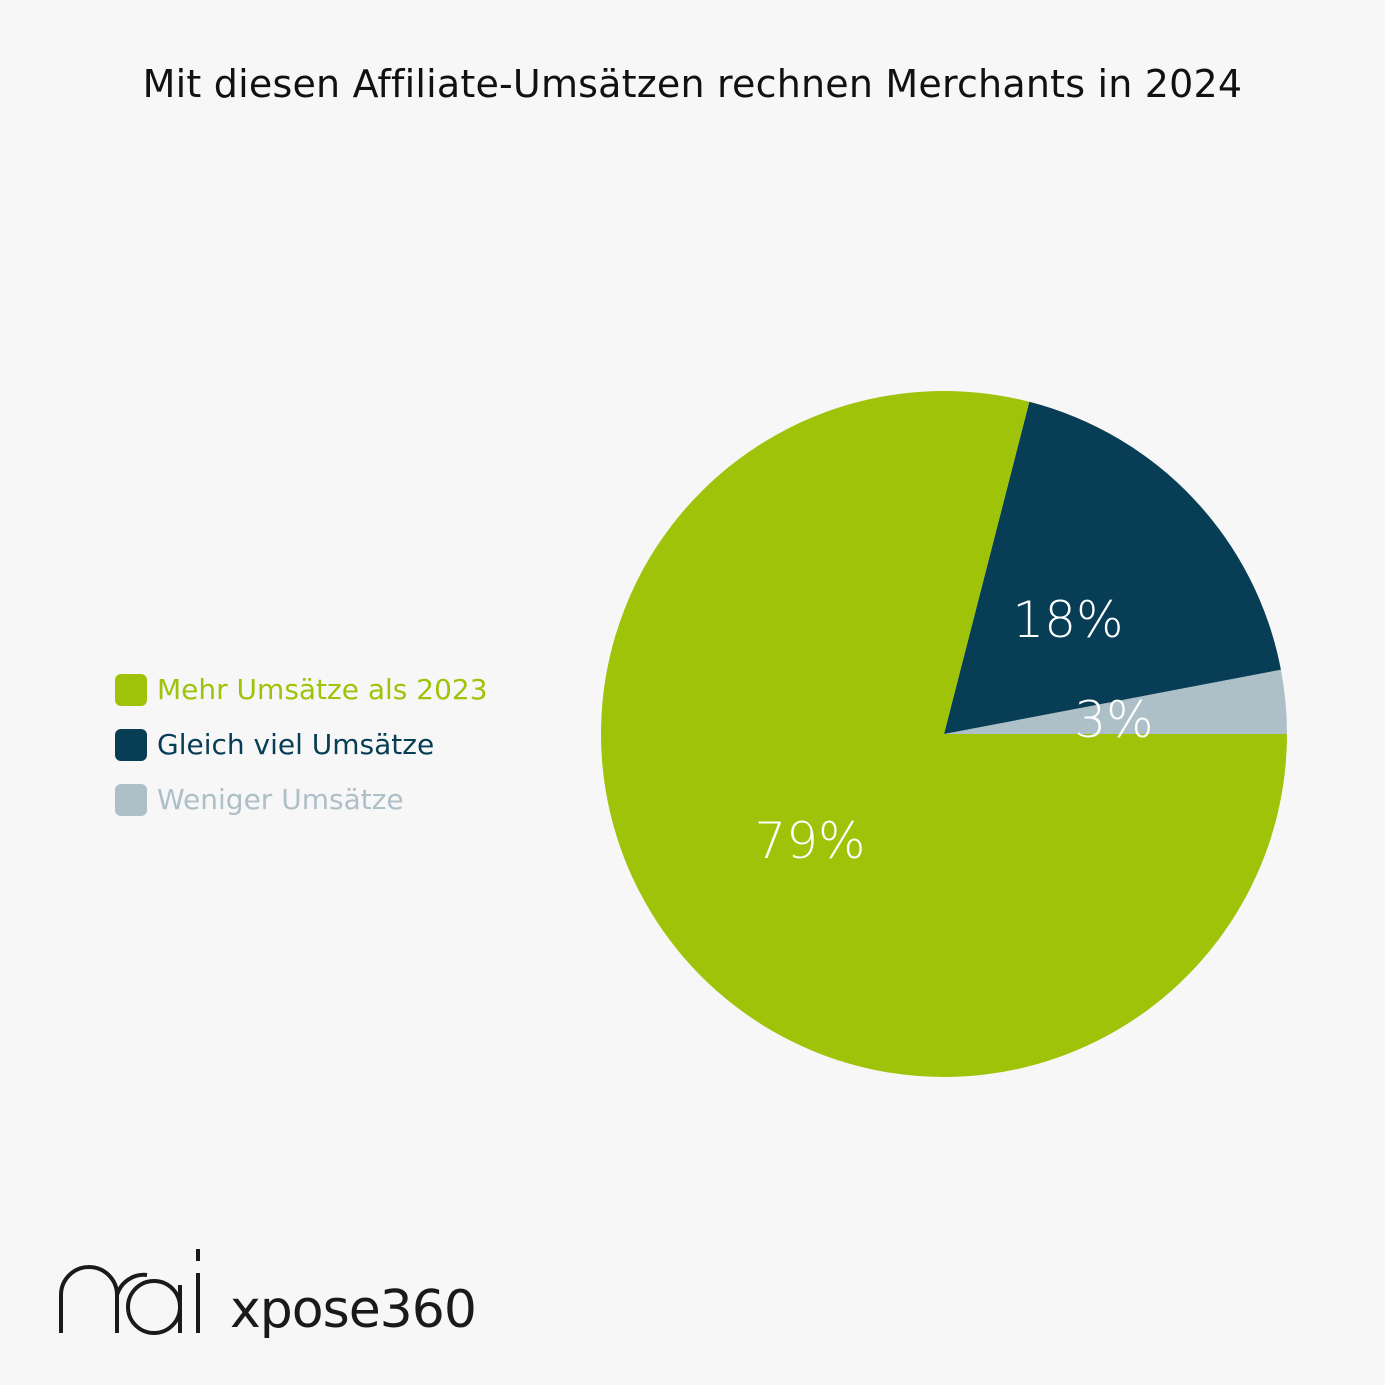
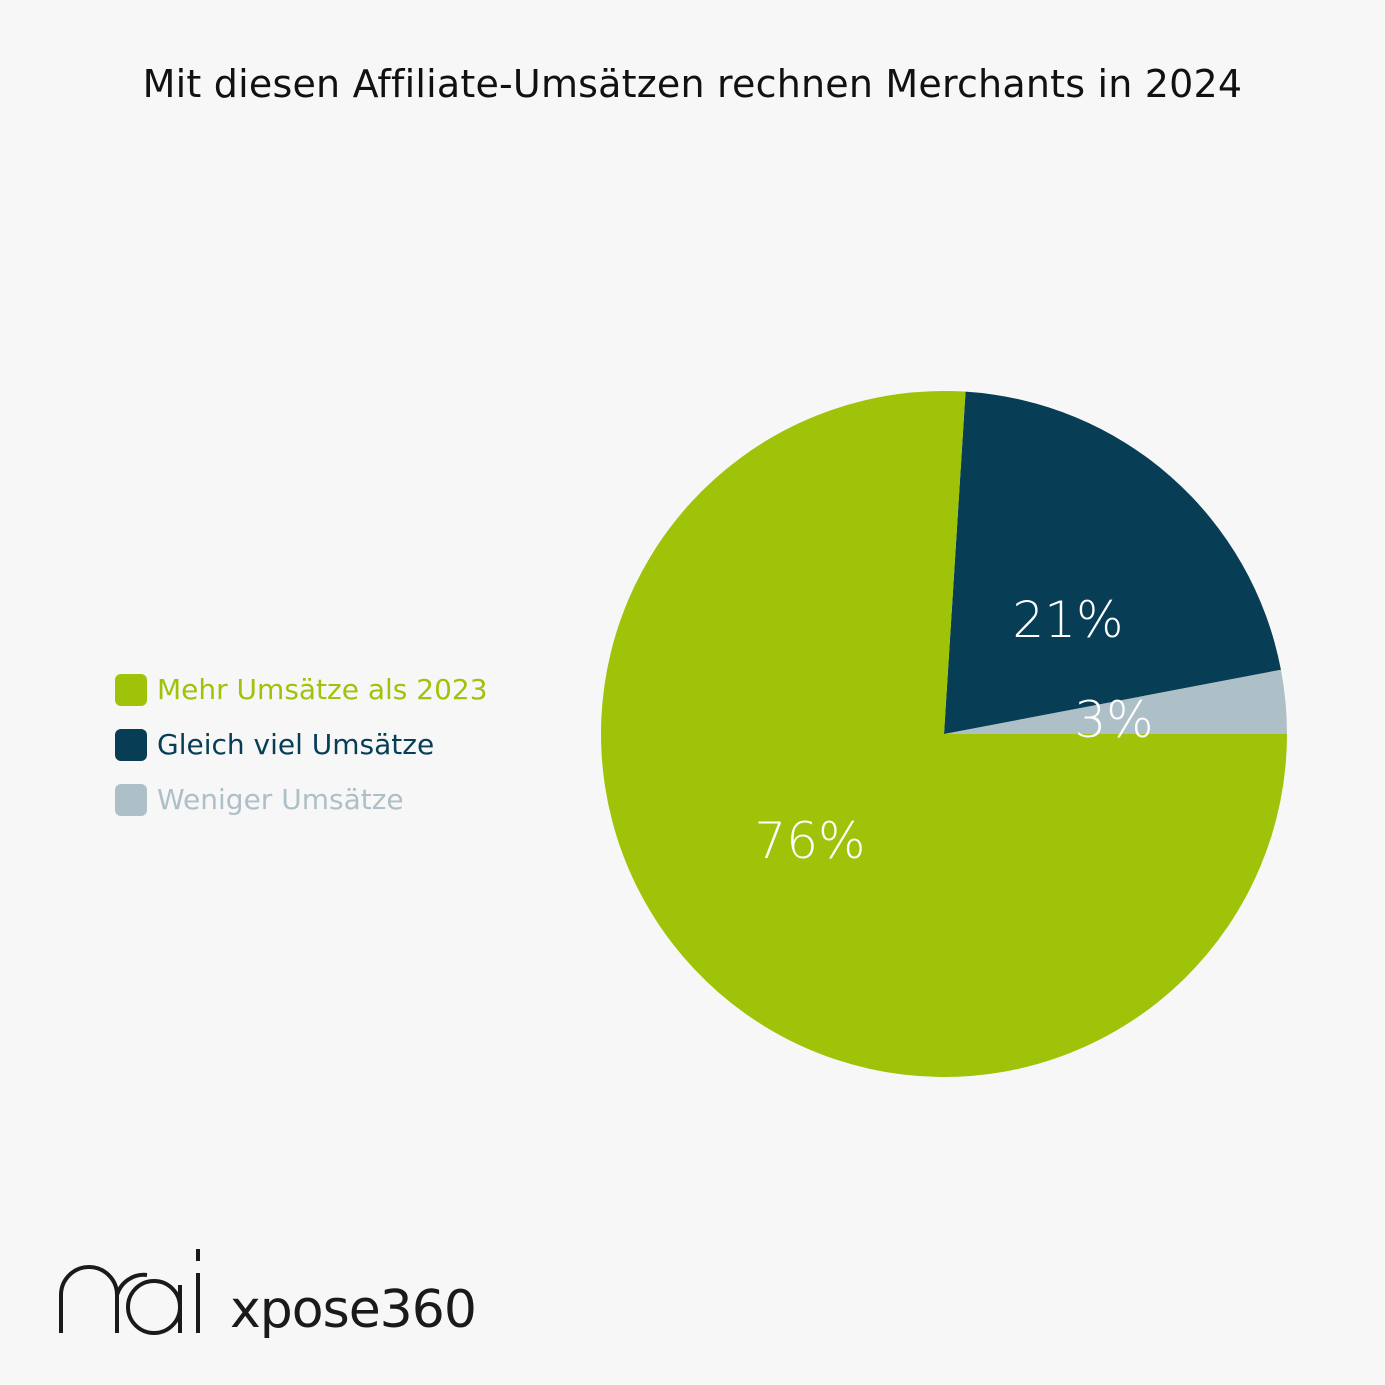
Mehr Umsätze als 2023: 79% -> 76%
Gleich viel Umsätze: 18% -> 21%
